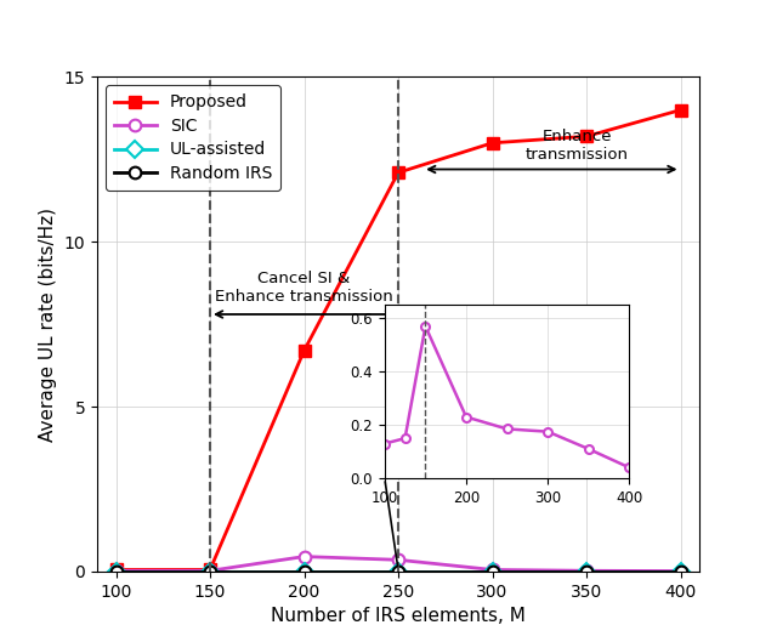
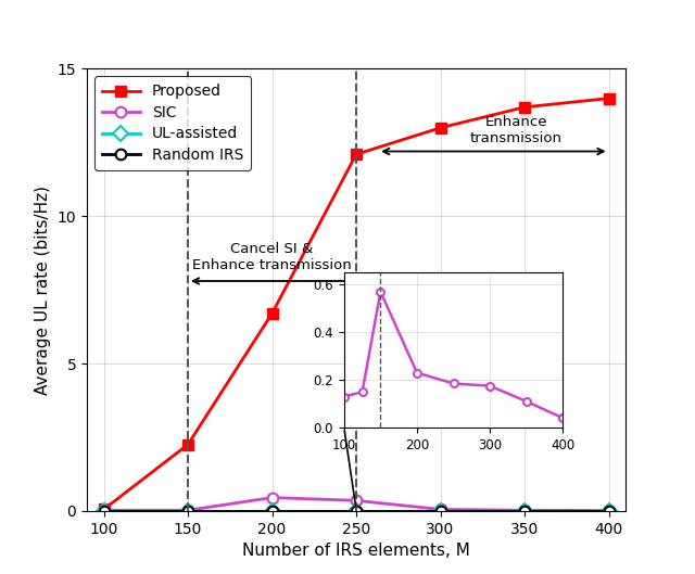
Proposed/150: 0.05 -> 2.25
Proposed/350: 13.20 -> 13.70
